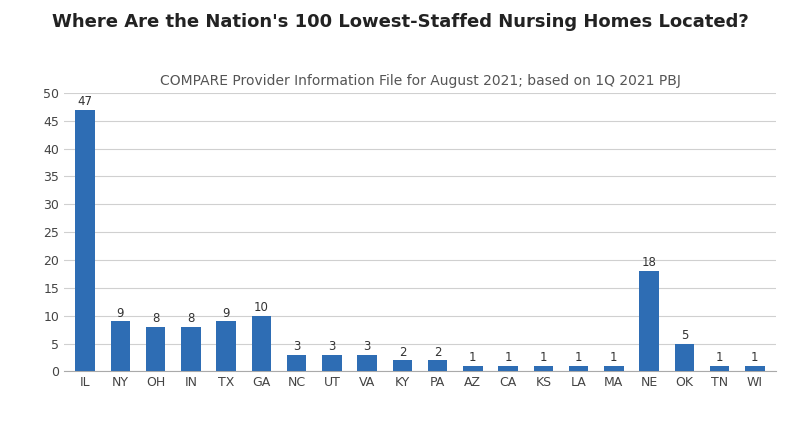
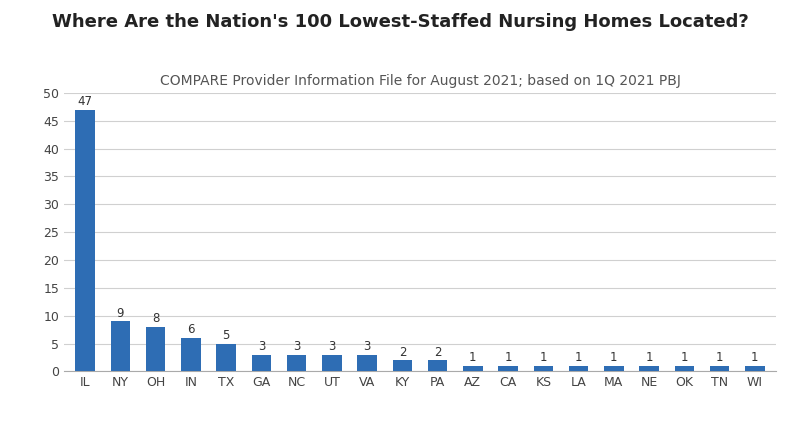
IN: 8 -> 6
TX: 9 -> 5
GA: 10 -> 3
NE: 18 -> 1
OK: 5 -> 1
